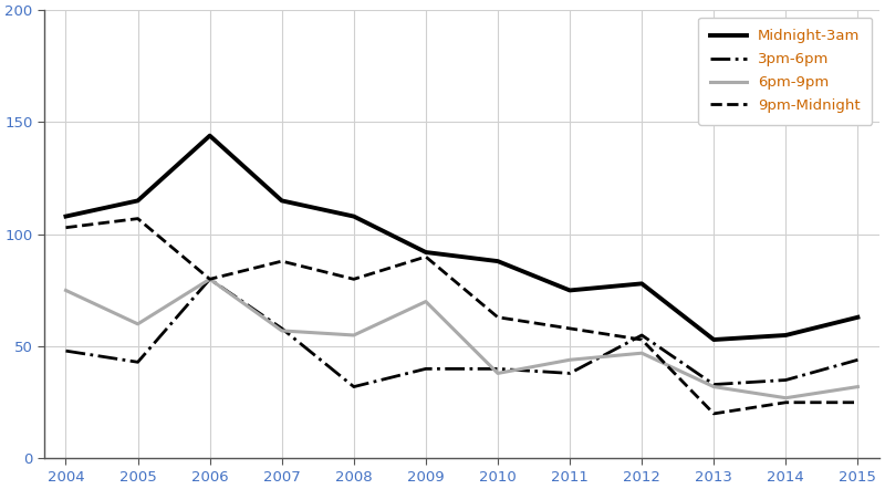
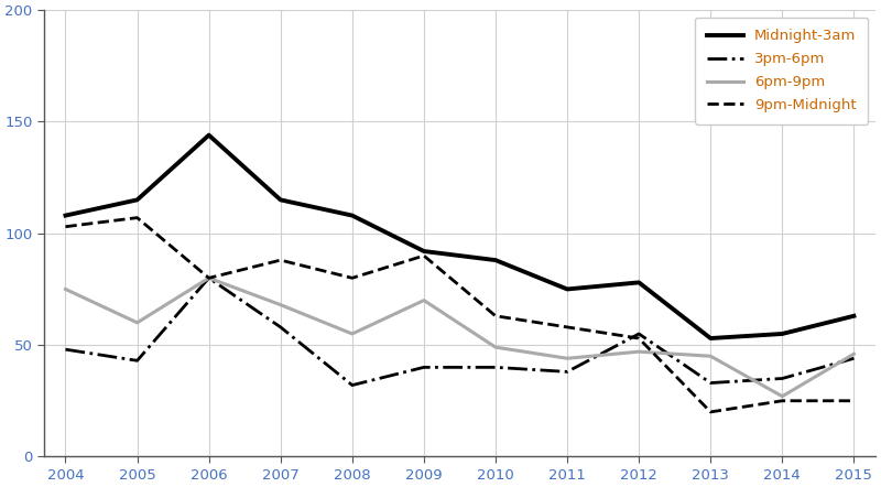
6pm-9pm/2007: 57 -> 68
6pm-9pm/2010: 38 -> 49
6pm-9pm/2013: 32 -> 45
6pm-9pm/2015: 32 -> 46
